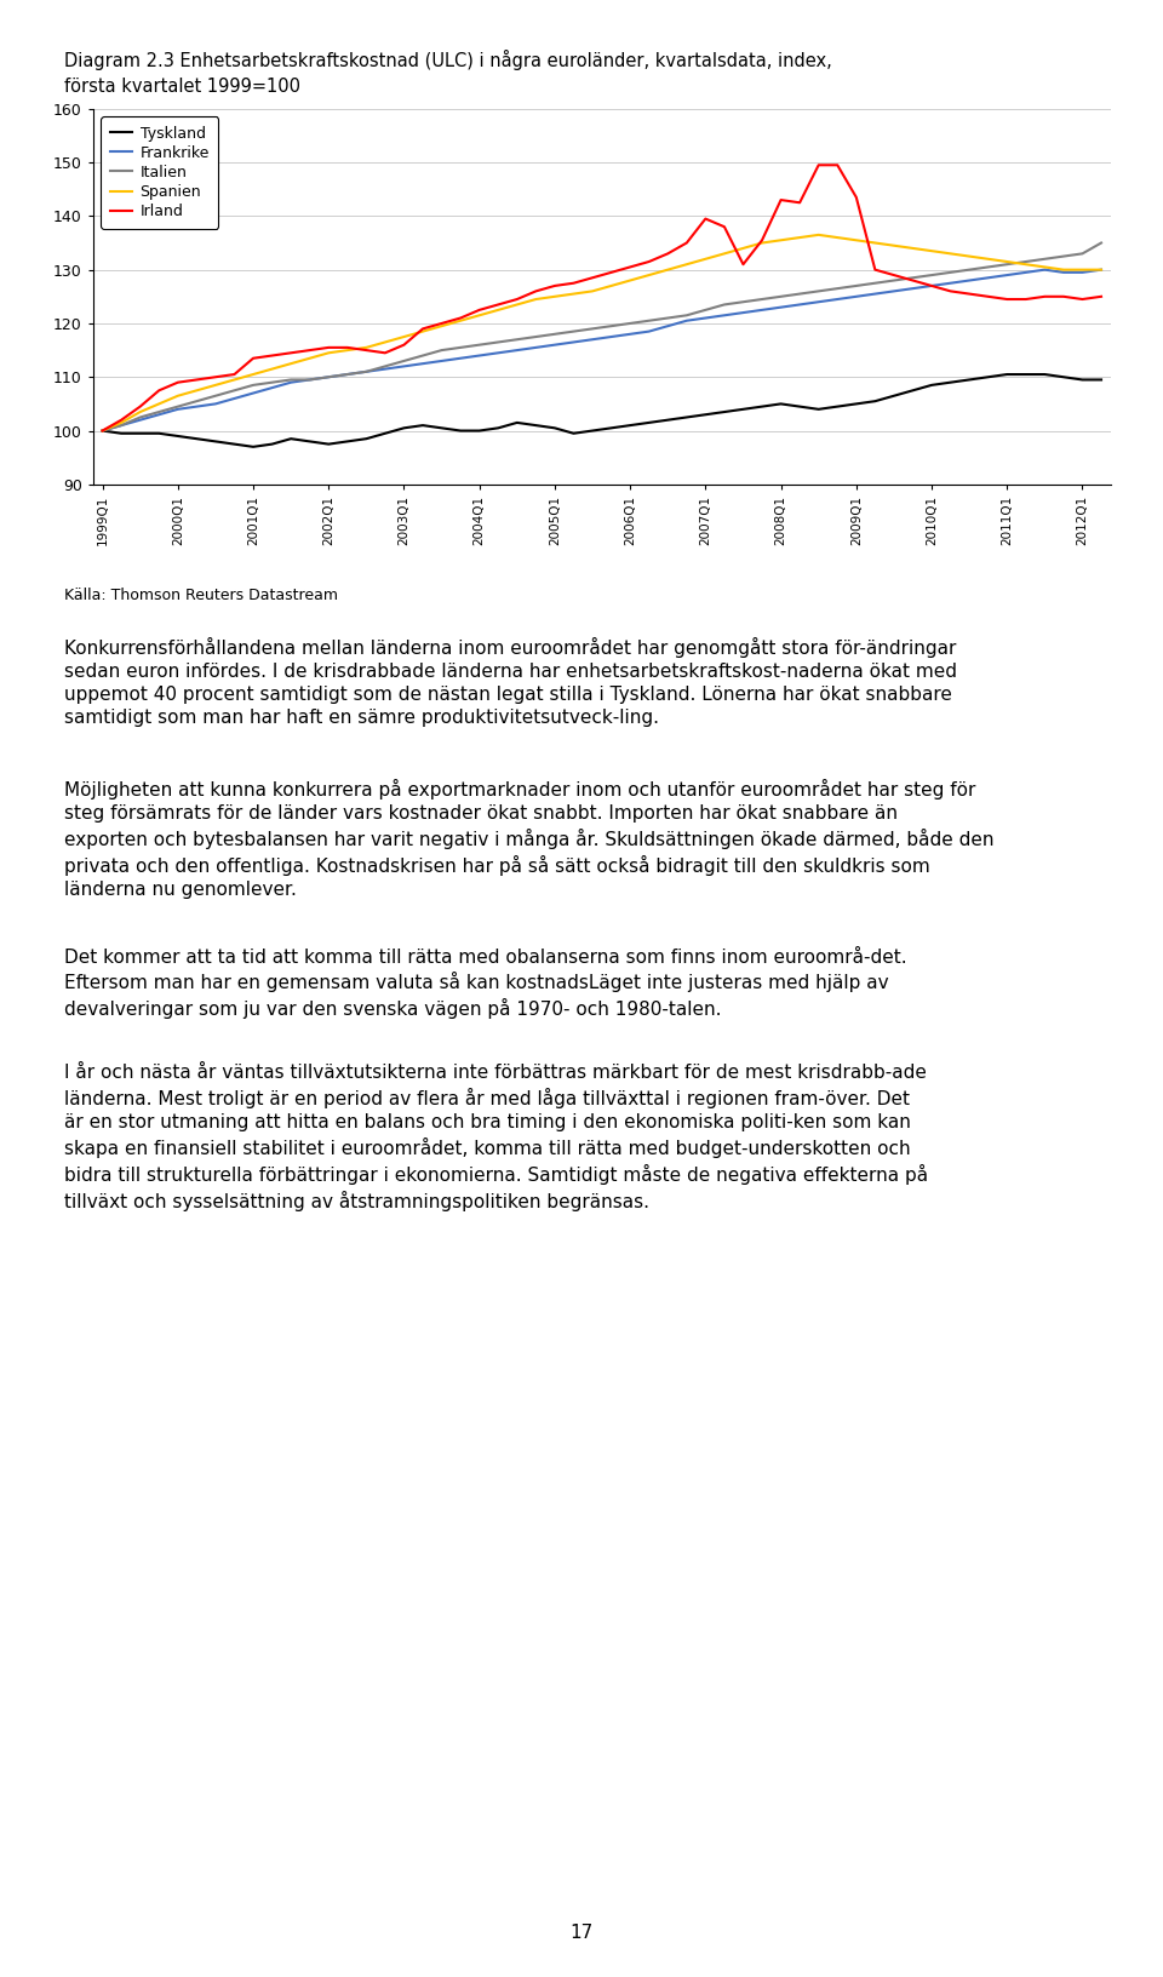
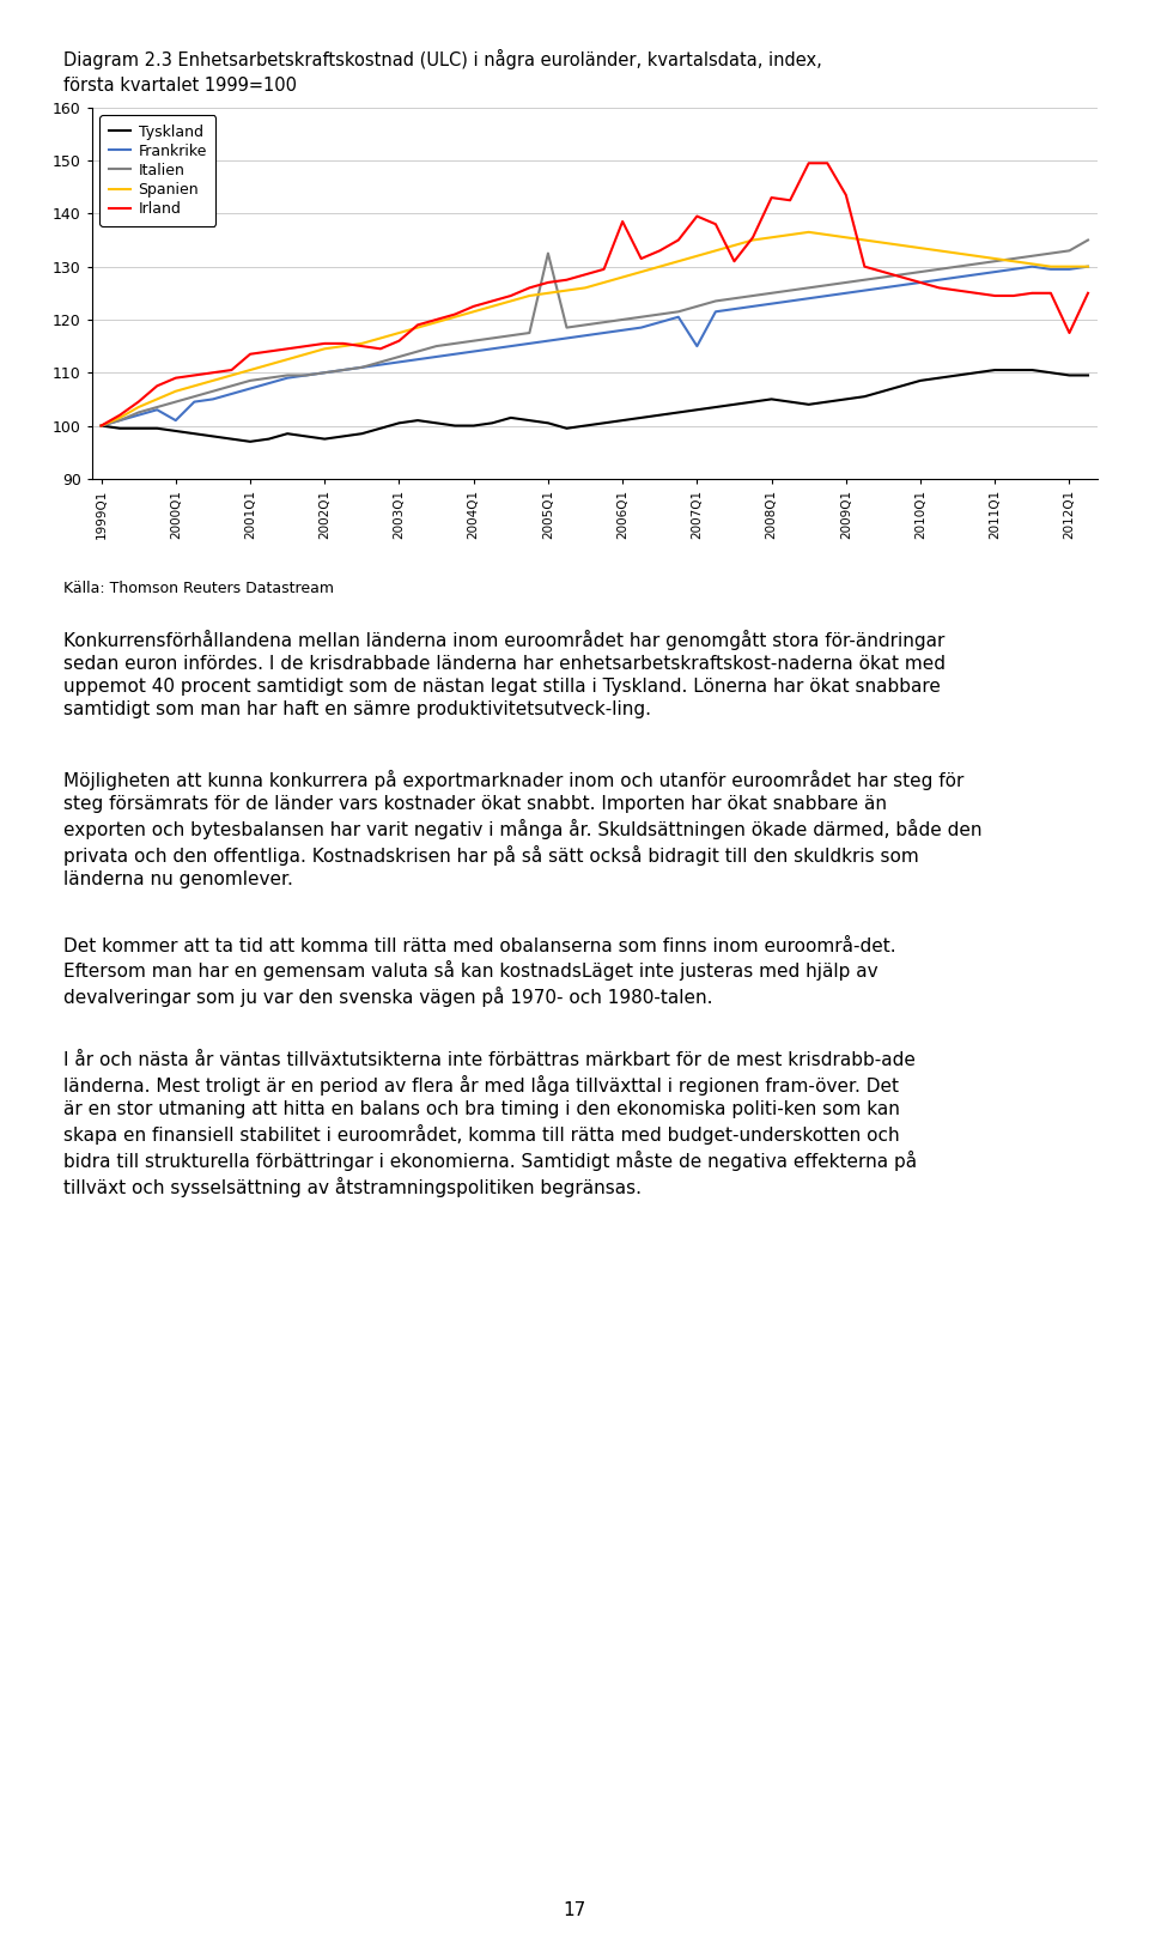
Frankrike/2000Q1: 104.0 -> 101.0
Italien/2005Q1: 118.0 -> 132.5
Irland/2006Q1: 130.5 -> 138.5
Frankrike/2007Q1: 121.0 -> 115.0
Irland/2012Q1: 124.5 -> 117.5
